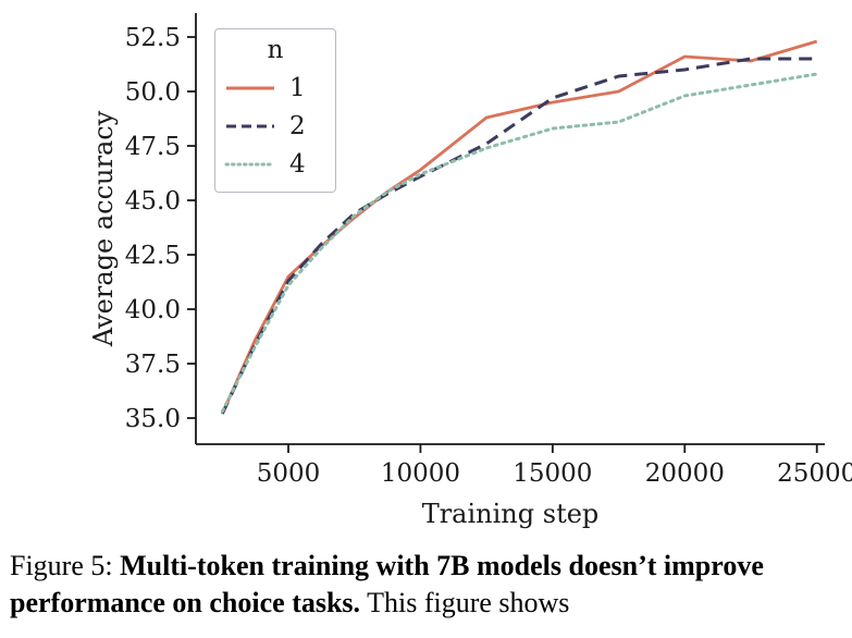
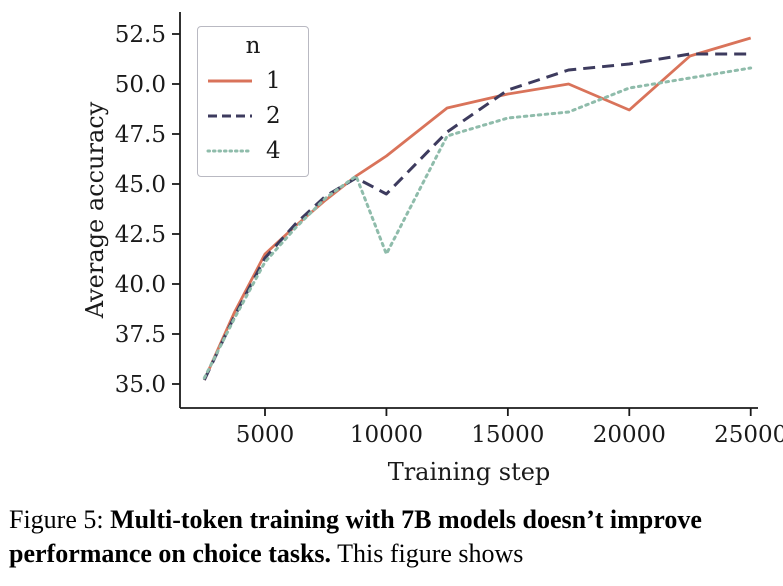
2/10000: 46.1 -> 44.5
4/10000: 46.2 -> 41.5
1/20000: 51.6 -> 48.7
